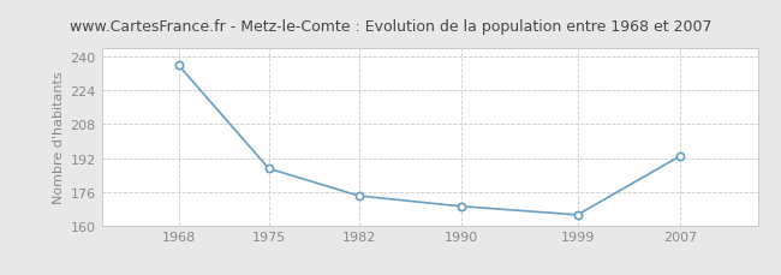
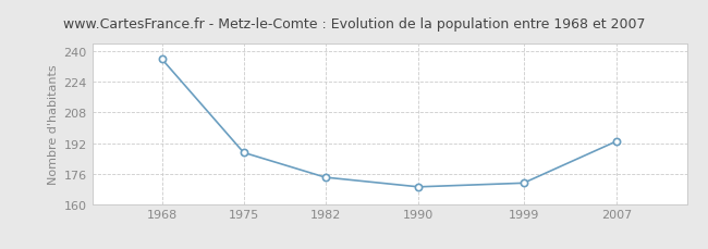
1999: 165 -> 171
